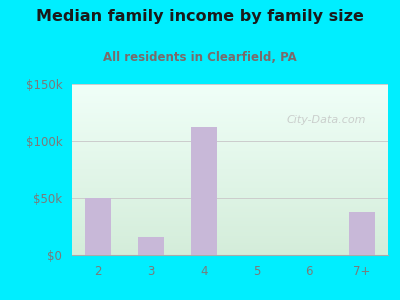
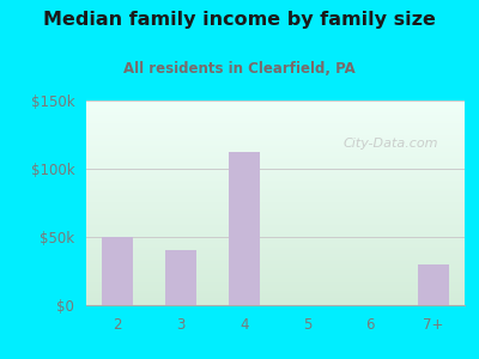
3: $16k -> $40k
7+: $38k -> $30k
